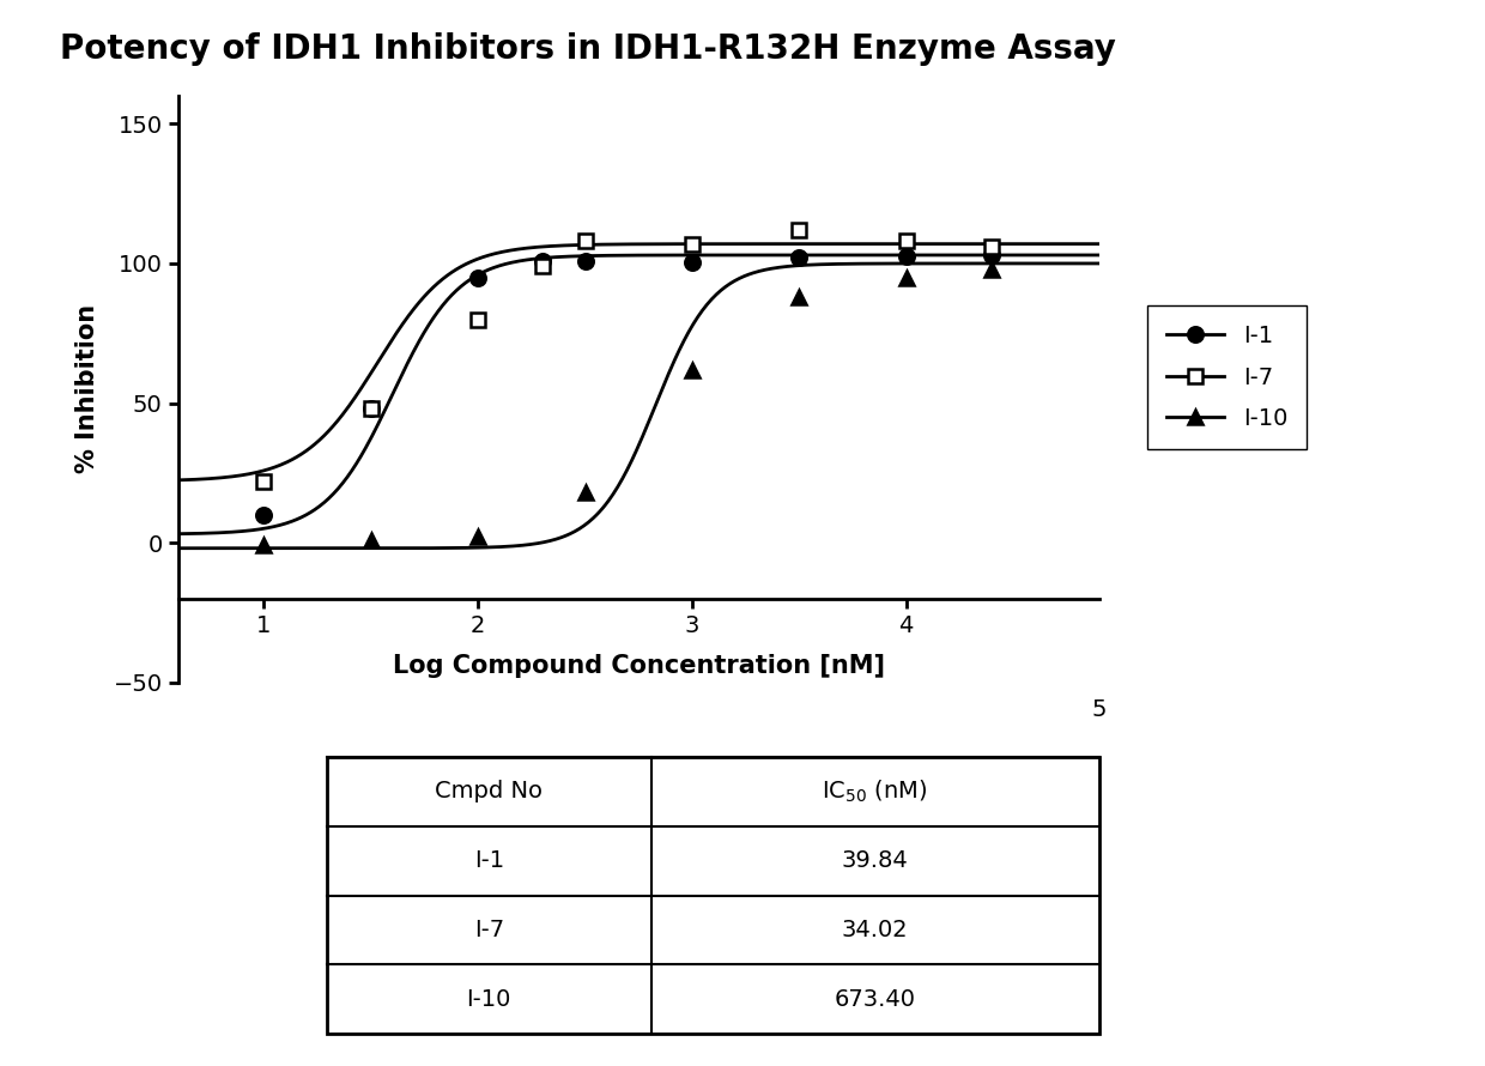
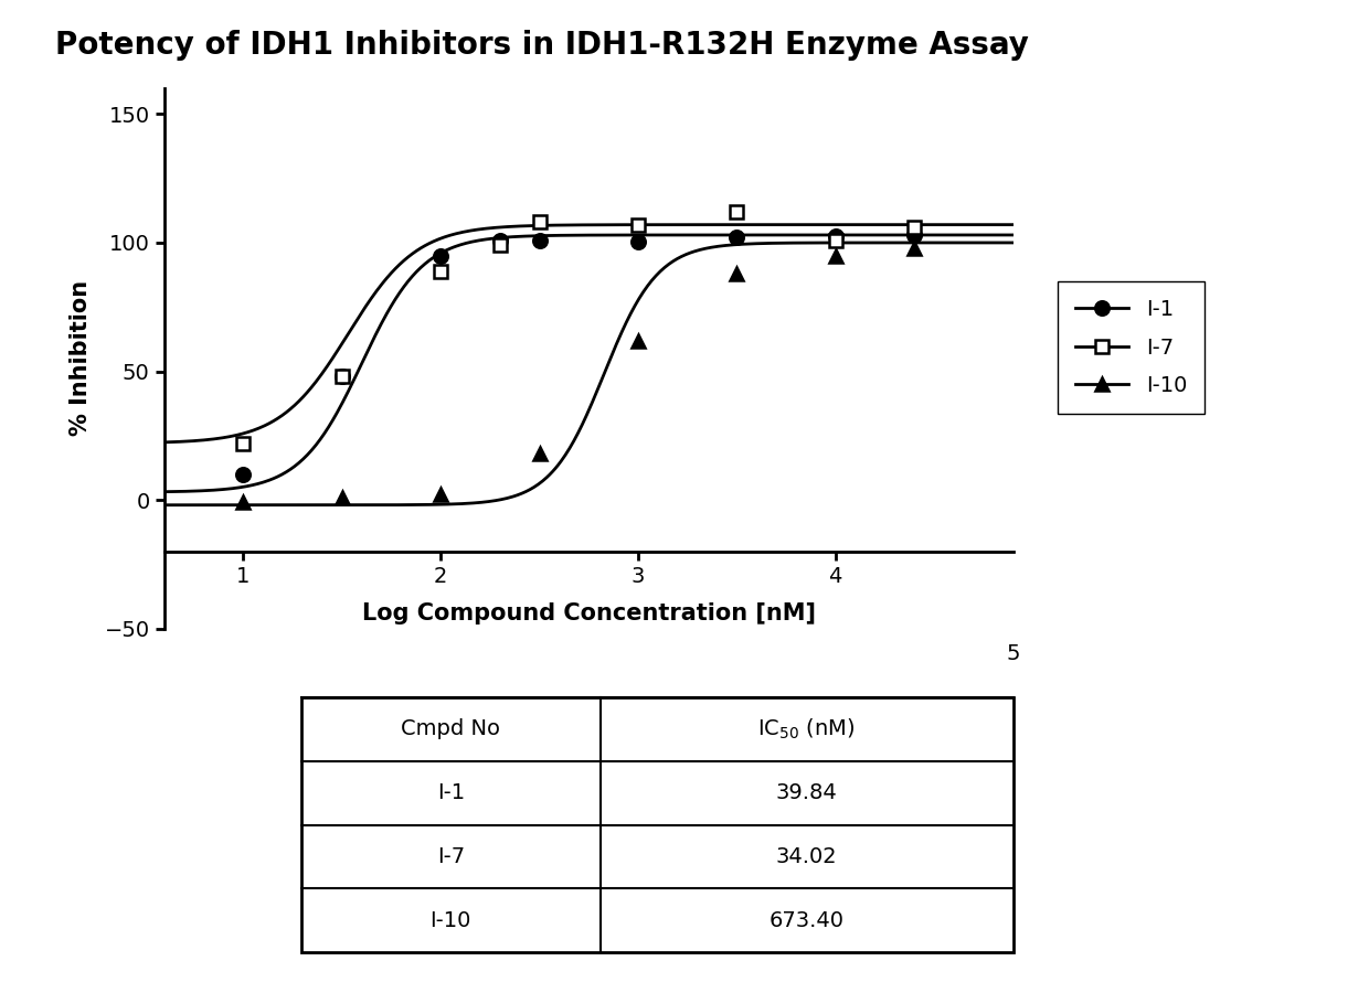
I-7/2: 80 -> 89
I-7/4: 108 -> 101
